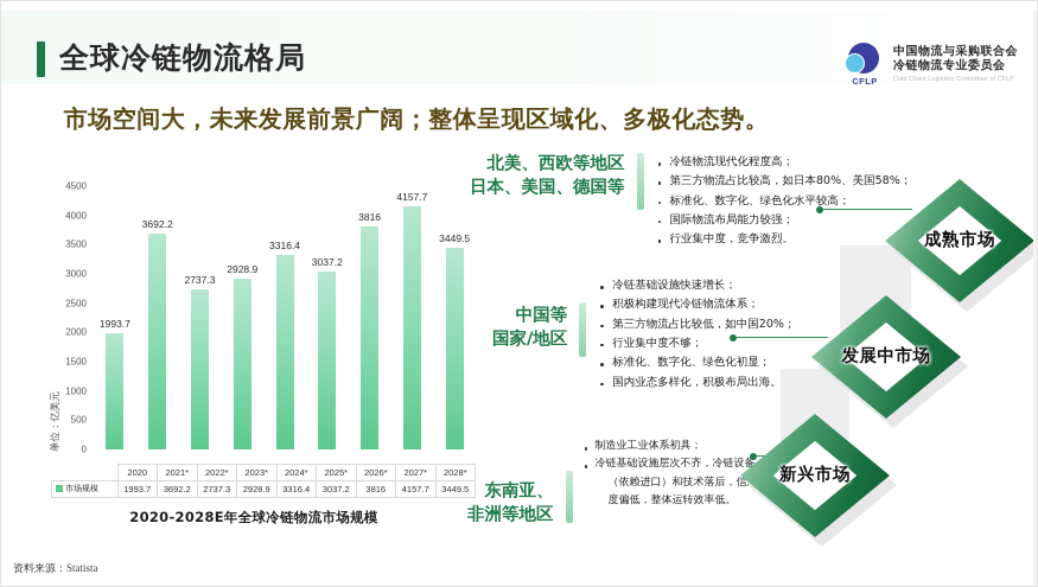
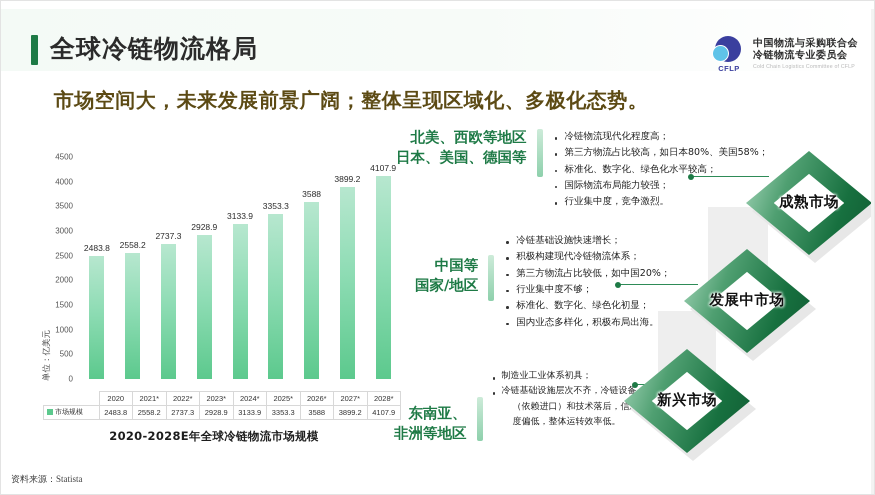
2020: 1993.7 -> 2483.8
2021*: 3692.2 -> 2558.2
2024*: 3316.4 -> 3133.9
2025*: 3037.2 -> 3353.3
2026*: 3816 -> 3588
2027*: 4157.7 -> 3899.2
2028*: 3449.5 -> 4107.9
